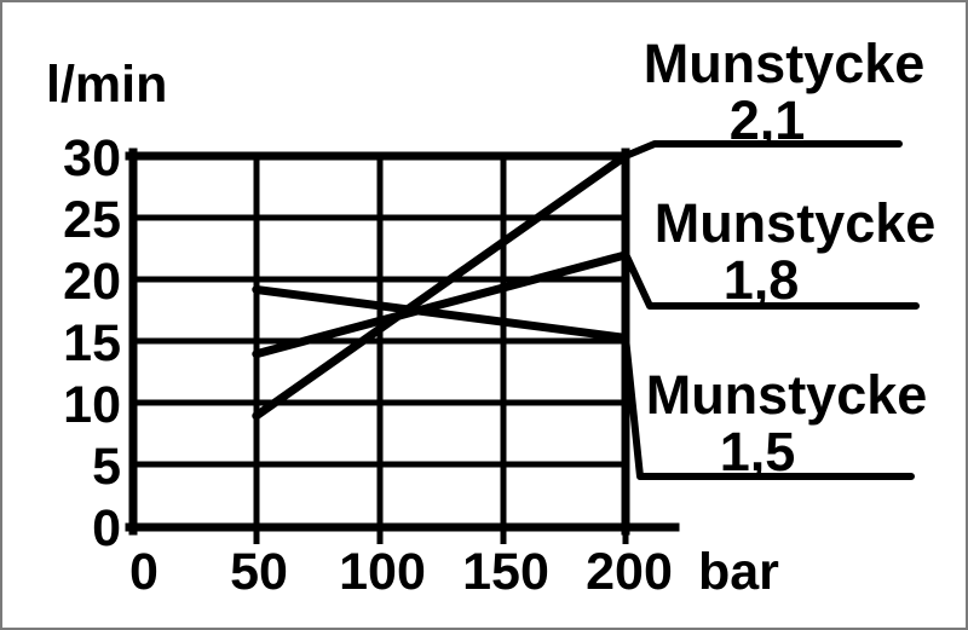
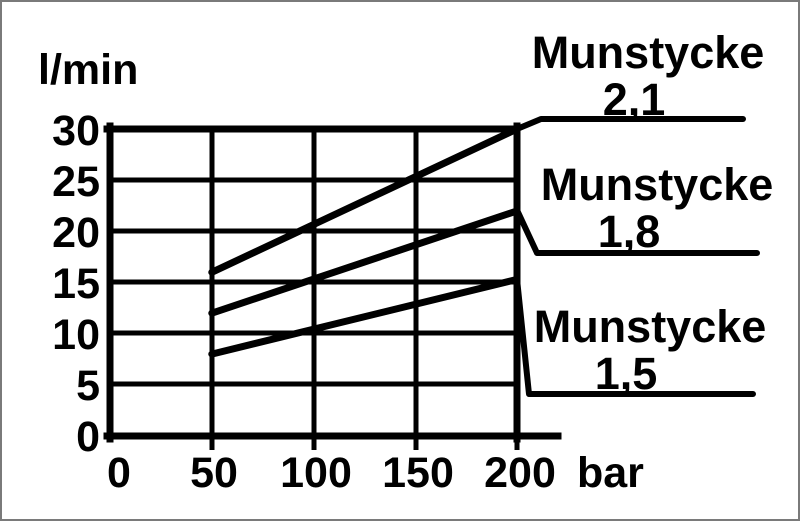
Munstycke 2,1/50: 9 -> 16
Munstycke 1,8/50: 14 -> 12
Munstycke 1,5/50: 19.2 -> 8.0
